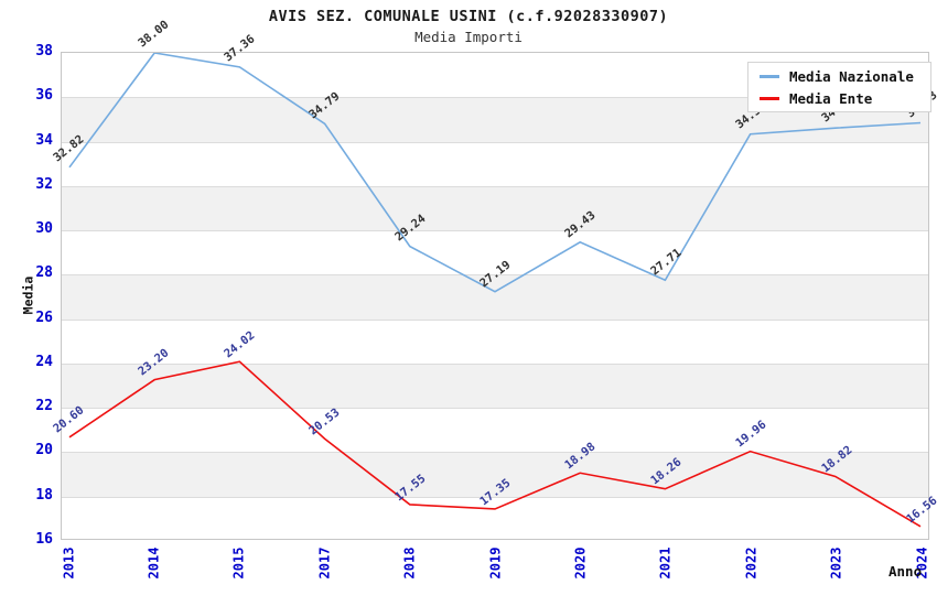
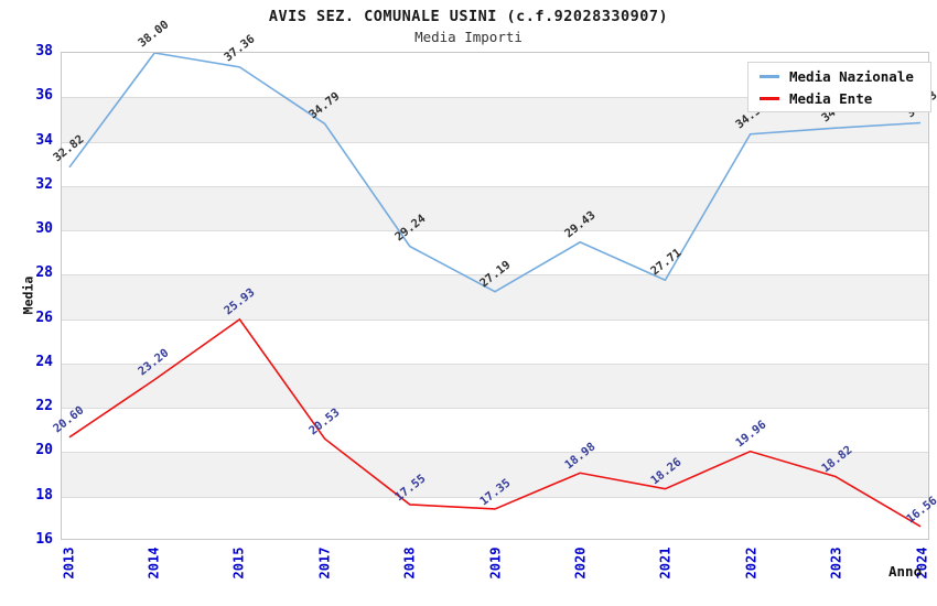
Media Ente/2015: 24.02 -> 25.93
